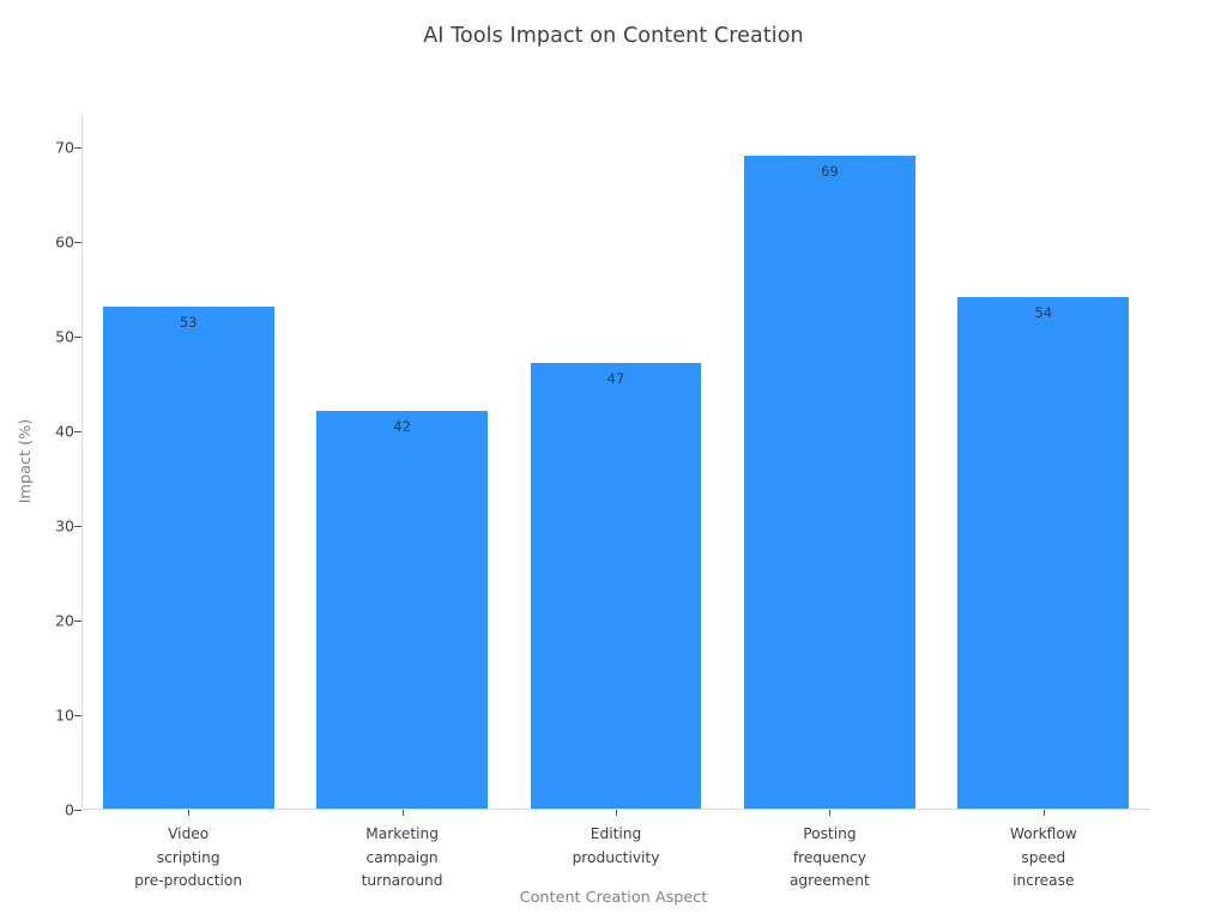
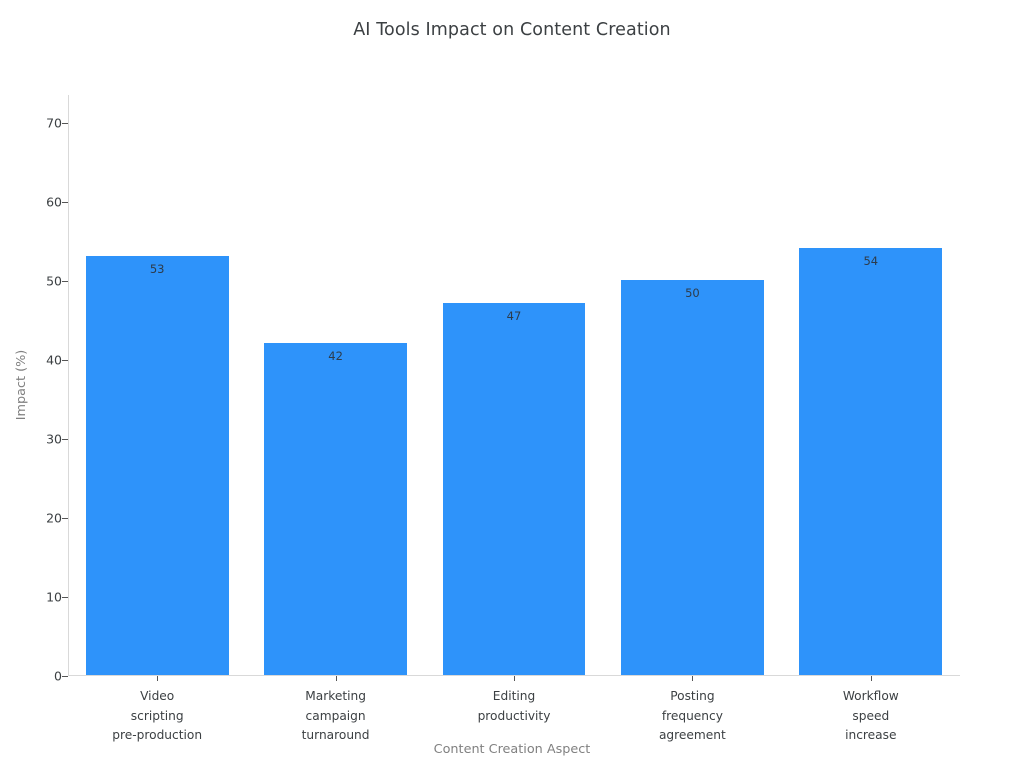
Posting frequency agreement: 69 -> 50
